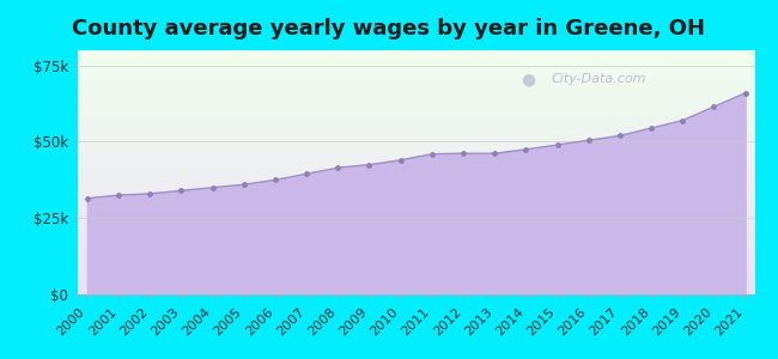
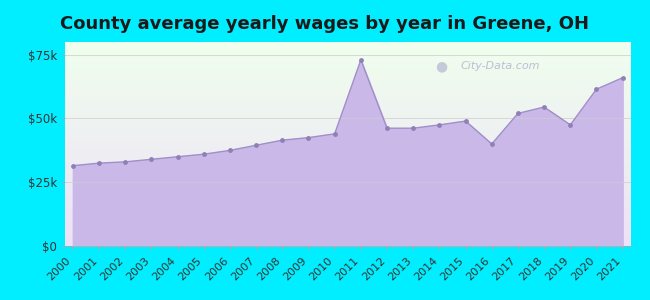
2011: $46.0k -> $73.0k
2016: $50.5k -> $40.0k
2019: $57.0k -> $47.5k
